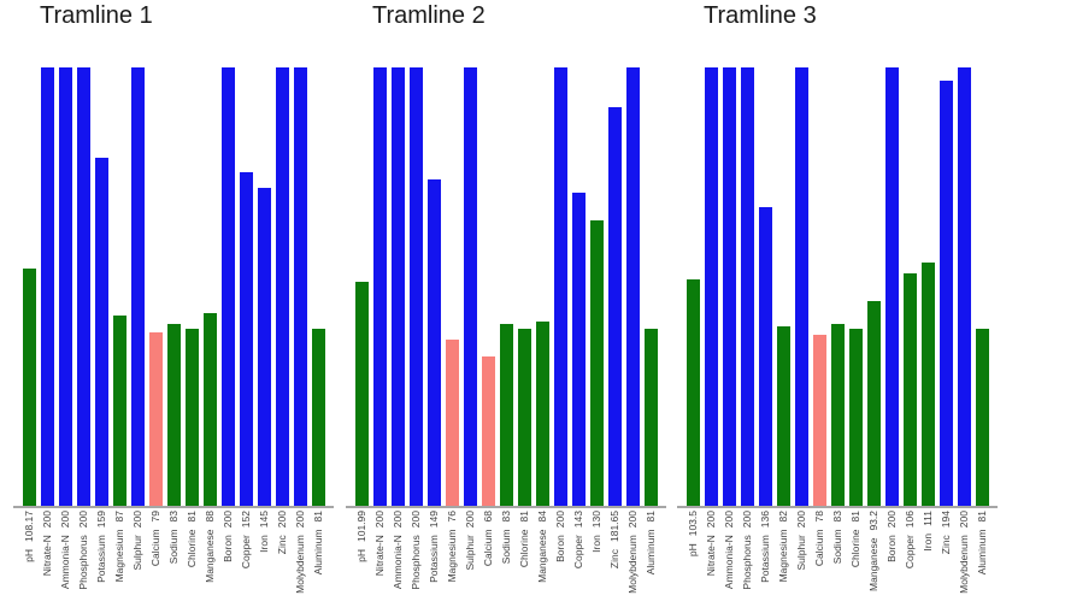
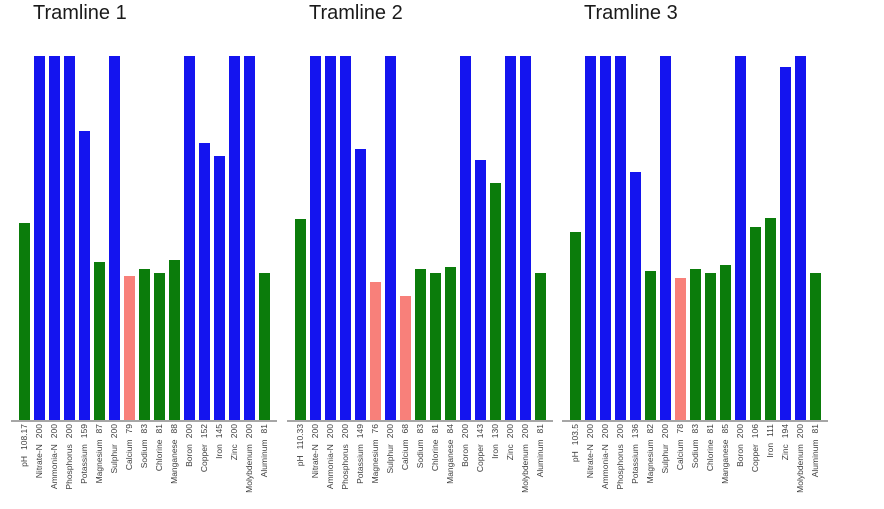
Tramline 2/pH: 101.99 -> 110.33
Tramline 2/Zinc: 181.65 -> 200
Tramline 3/Manganese: 93.2 -> 85
